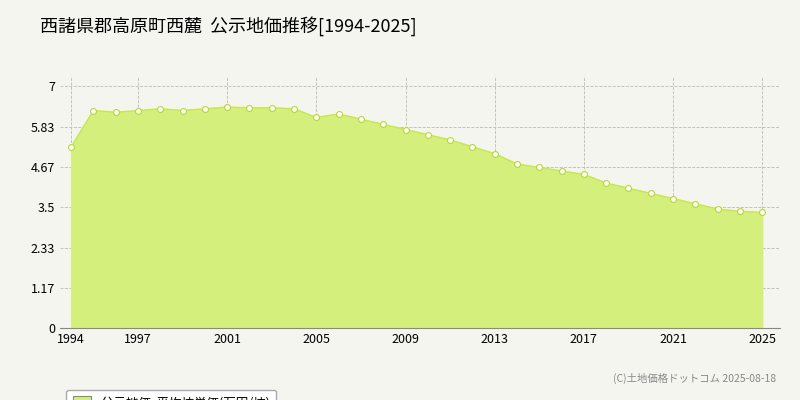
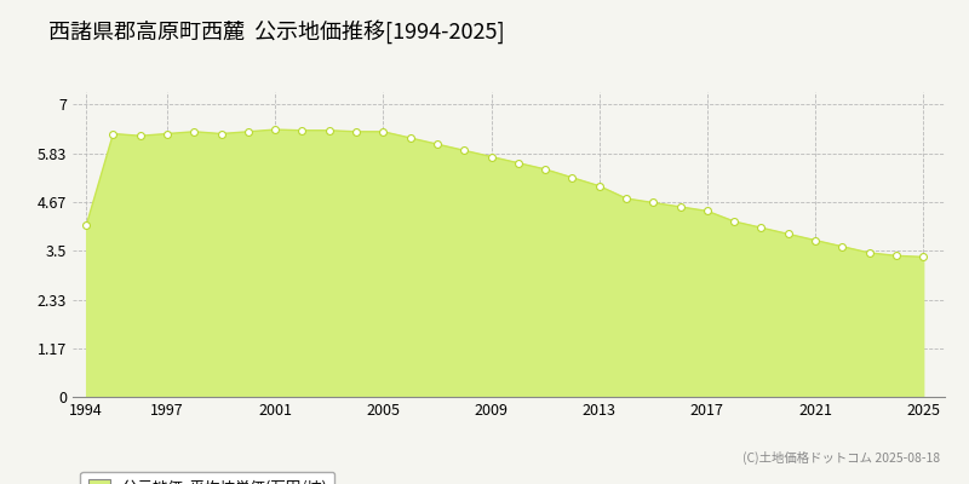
1994: 5.25 -> 4.10
2005: 6.10 -> 6.35
